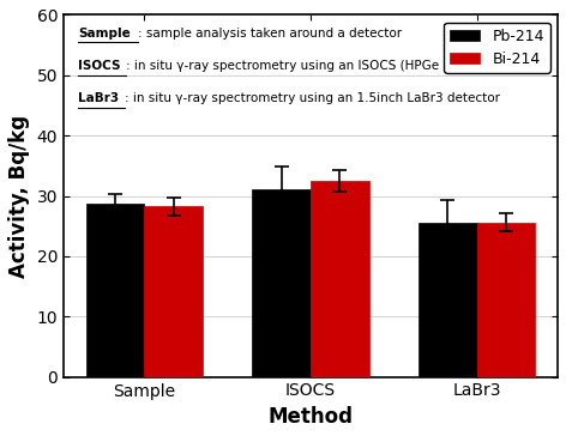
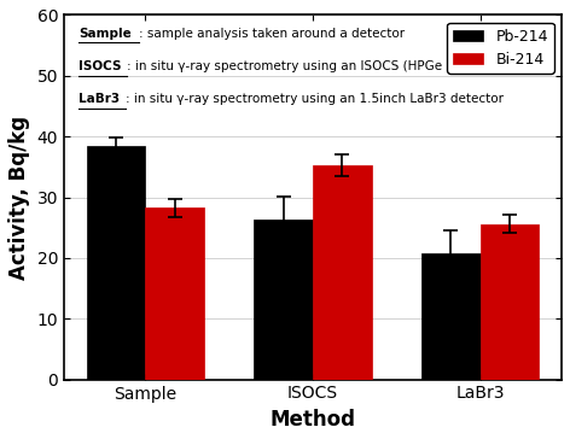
Pb-214/Sample: 28.8 -> 38.4
Pb-214/ISOCS: 31.1 -> 26.4
Bi-214/ISOCS: 32.5 -> 35.2
Pb-214/LaBr3: 25.5 -> 20.8
